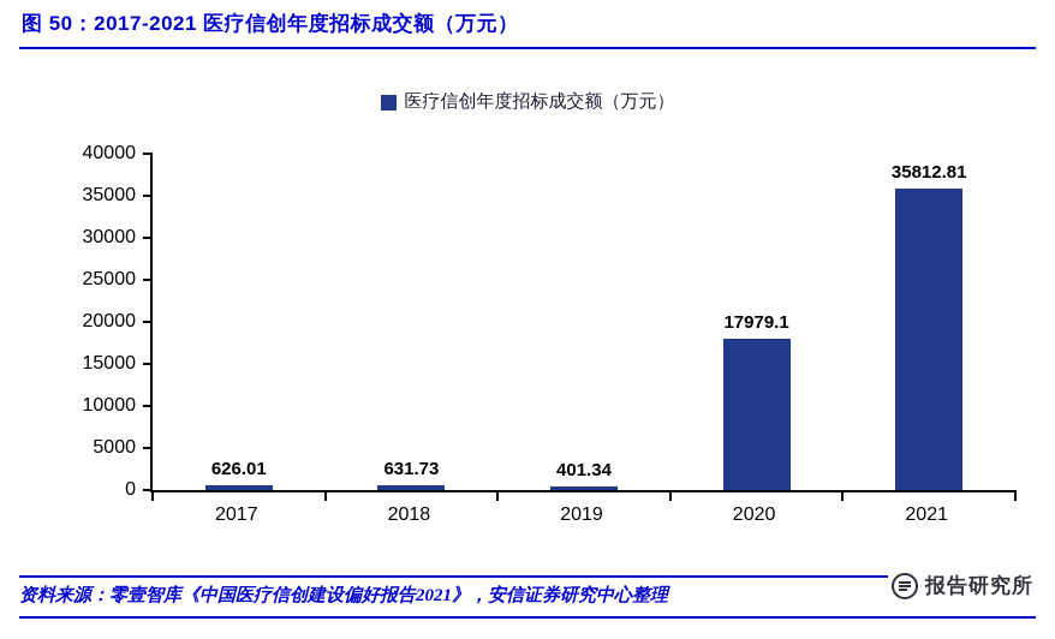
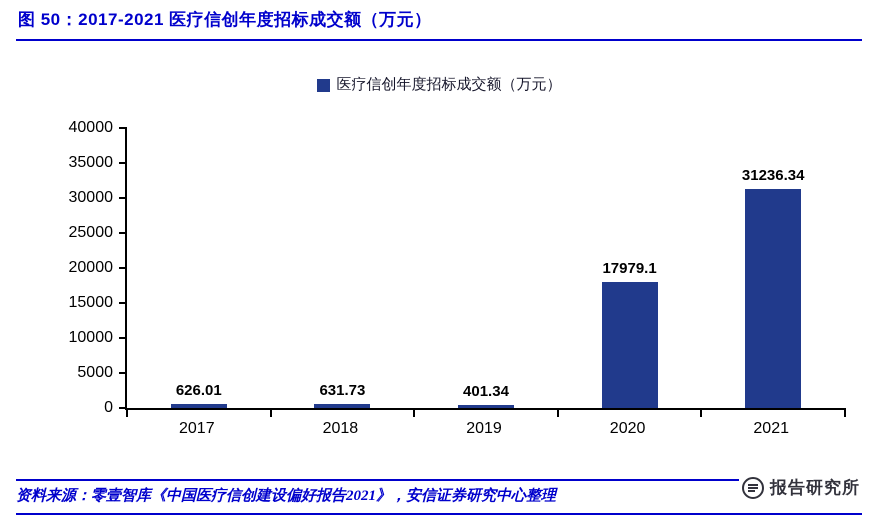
2021: 35812.81 -> 31236.34
